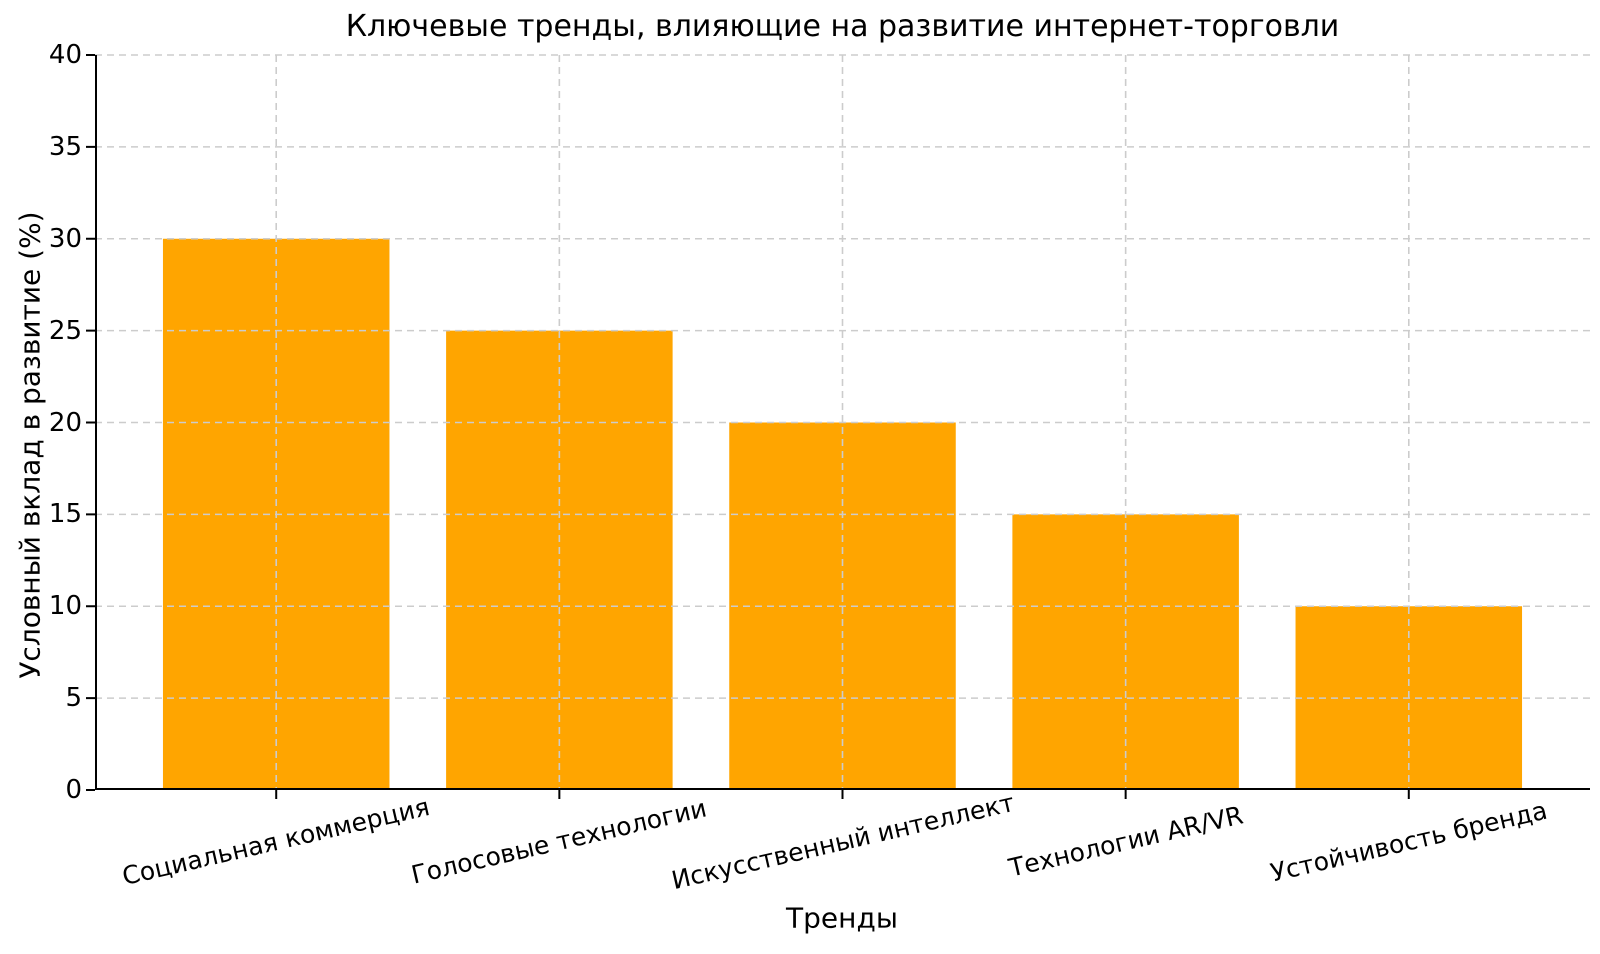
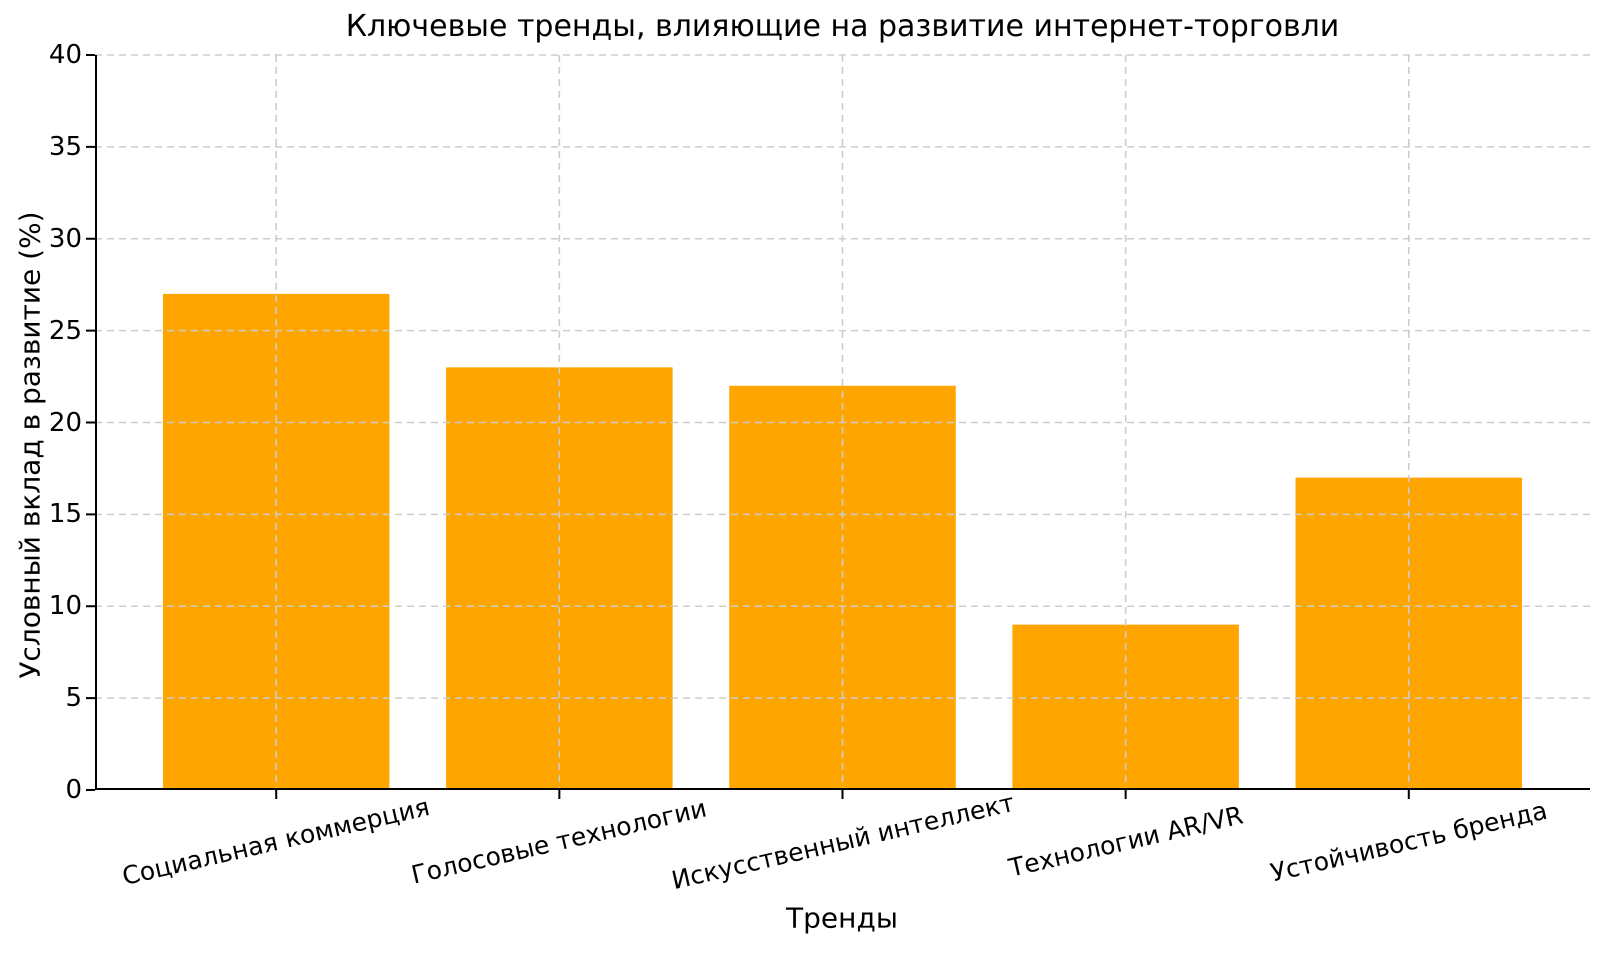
Социальная коммерция: 30 -> 27
Голосовые технологии: 25 -> 23
Искусственный интеллект: 20 -> 22
Технологии AR/VR: 15 -> 9
Устойчивость бренда: 10 -> 17
